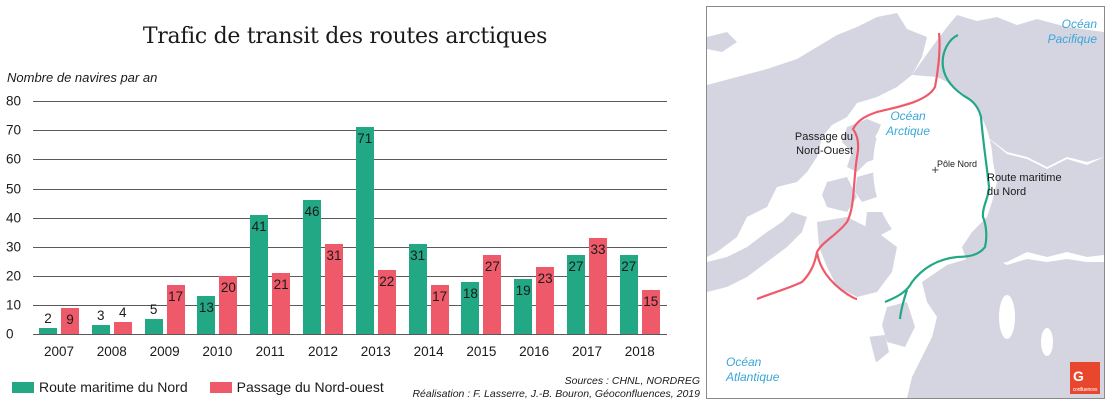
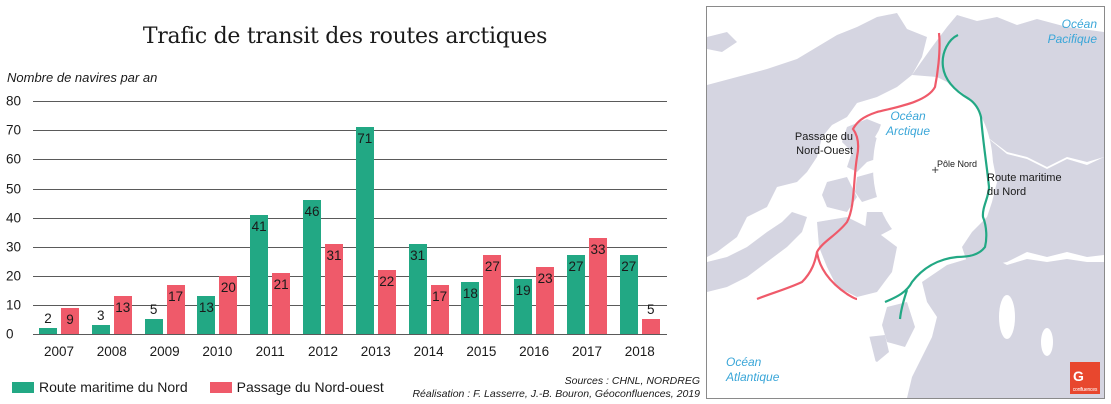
Passage du Nord-ouest/2008: 4 -> 13
Passage du Nord-ouest/2018: 15 -> 5
